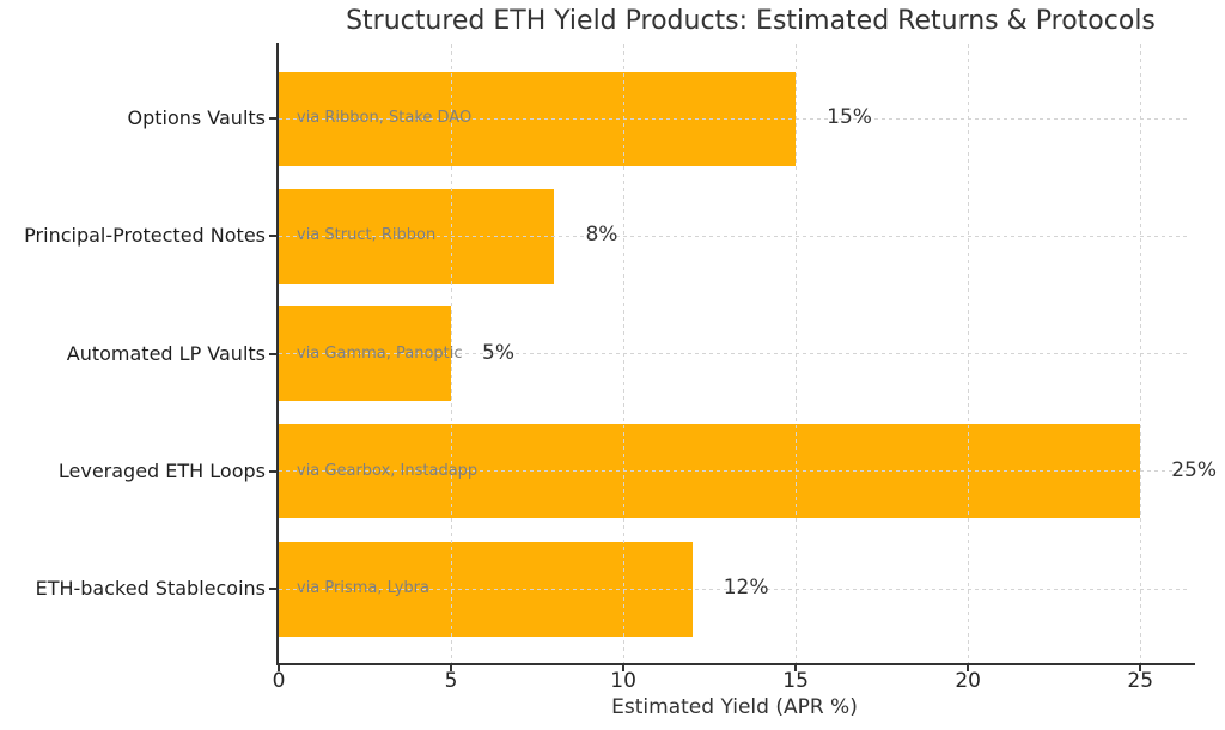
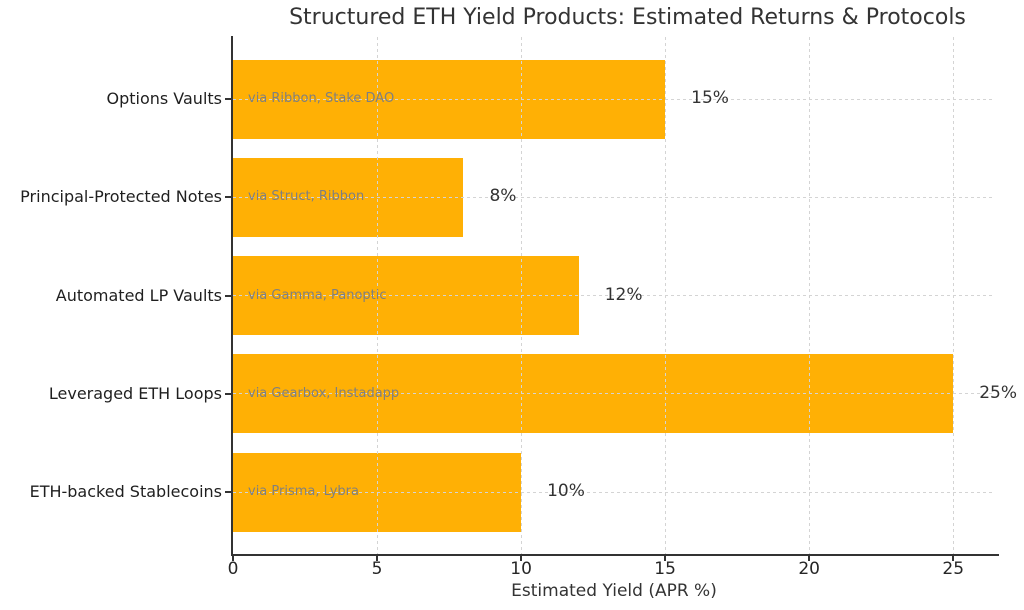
Automated LP Vaults: 5% -> 12%
ETH-backed Stablecoins: 12% -> 10%
